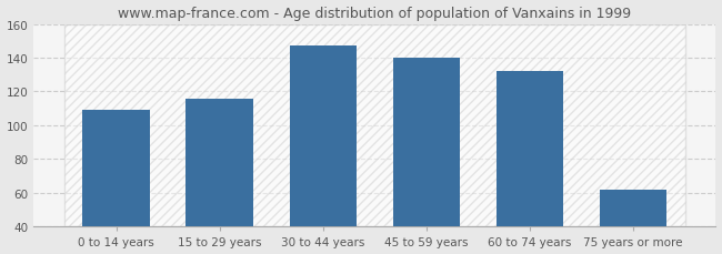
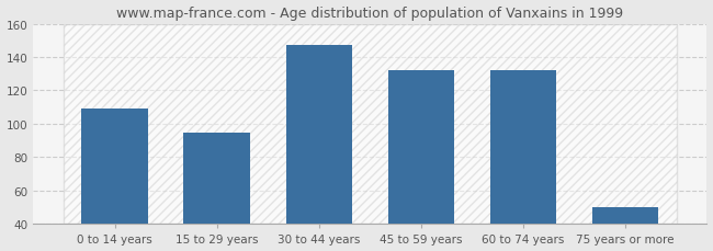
15 to 29 years: 116 -> 95
45 to 59 years: 140 -> 132
75 years or more: 62 -> 50
